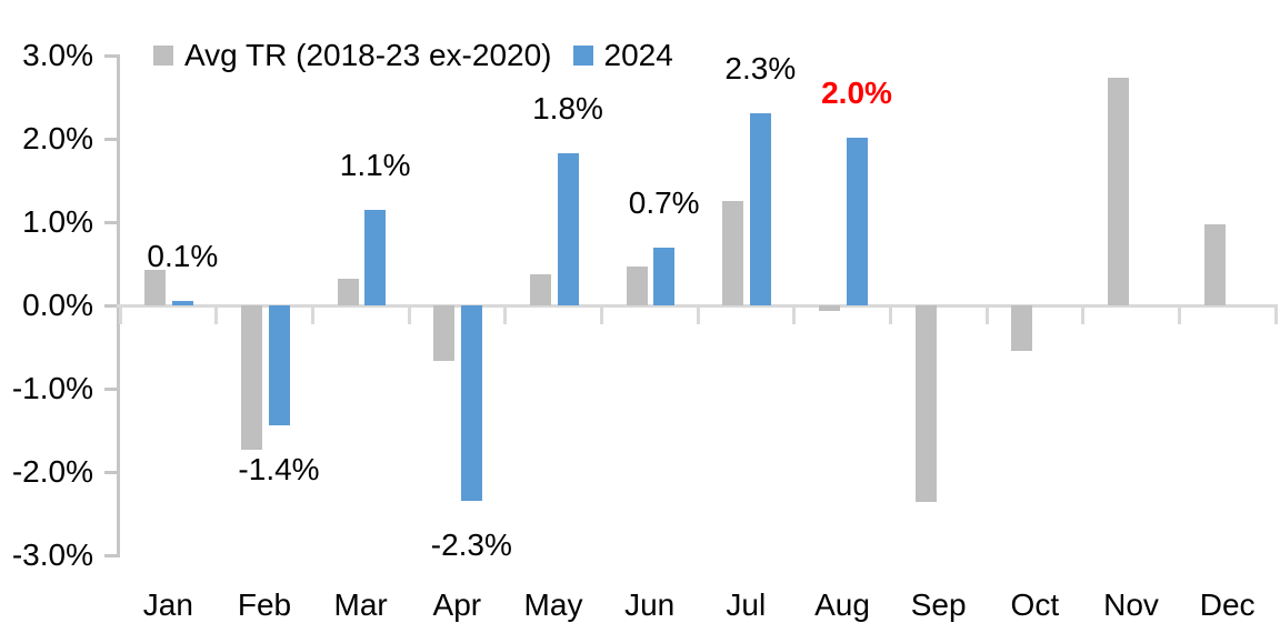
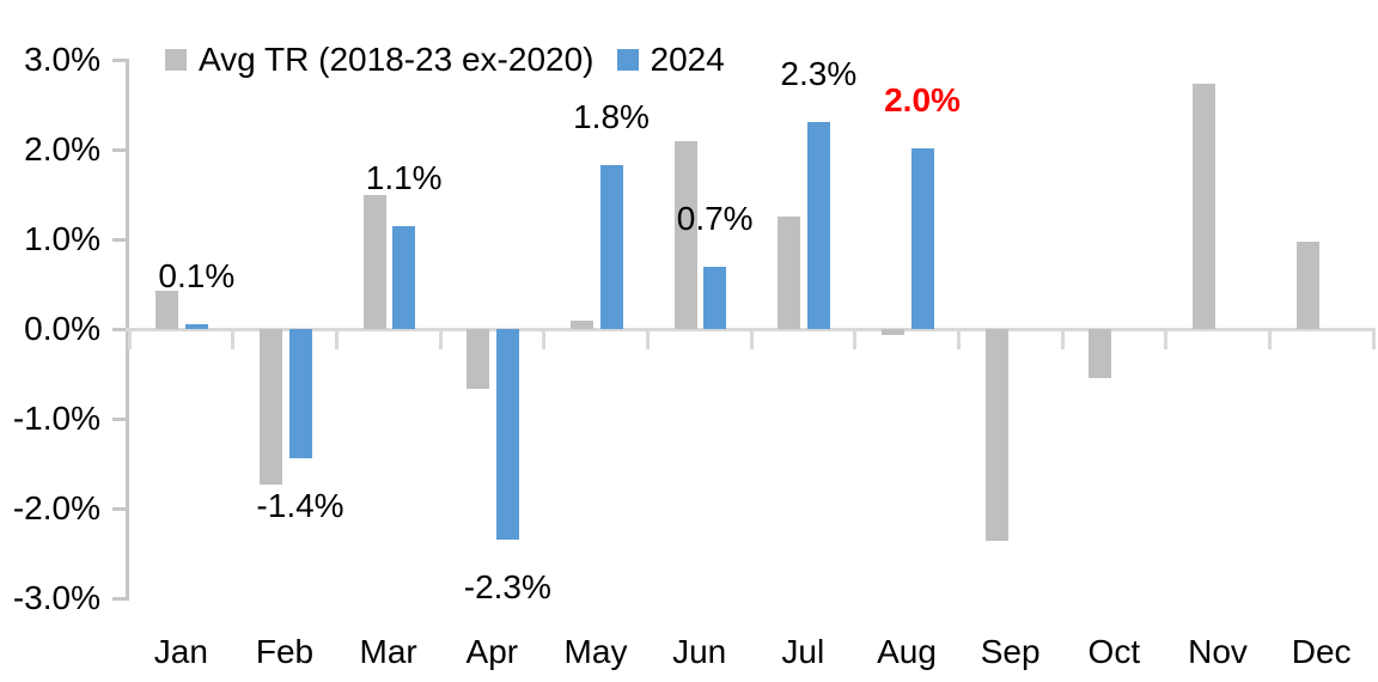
Avg TR (2018-23 ex-2020)/Mar: 0.3% -> 1.5%
Avg TR (2018-23 ex-2020)/May: 0.4% -> 0.1%
Avg TR (2018-23 ex-2020)/Jun: 0.5% -> 2.1%
